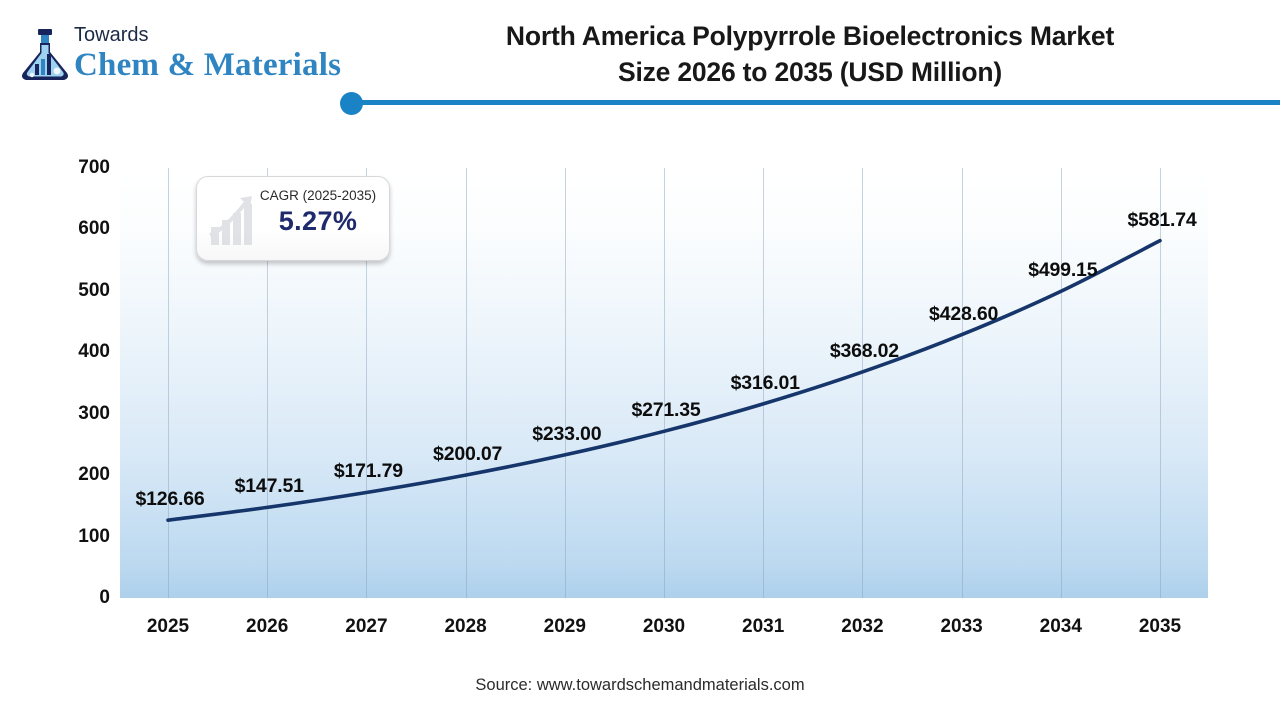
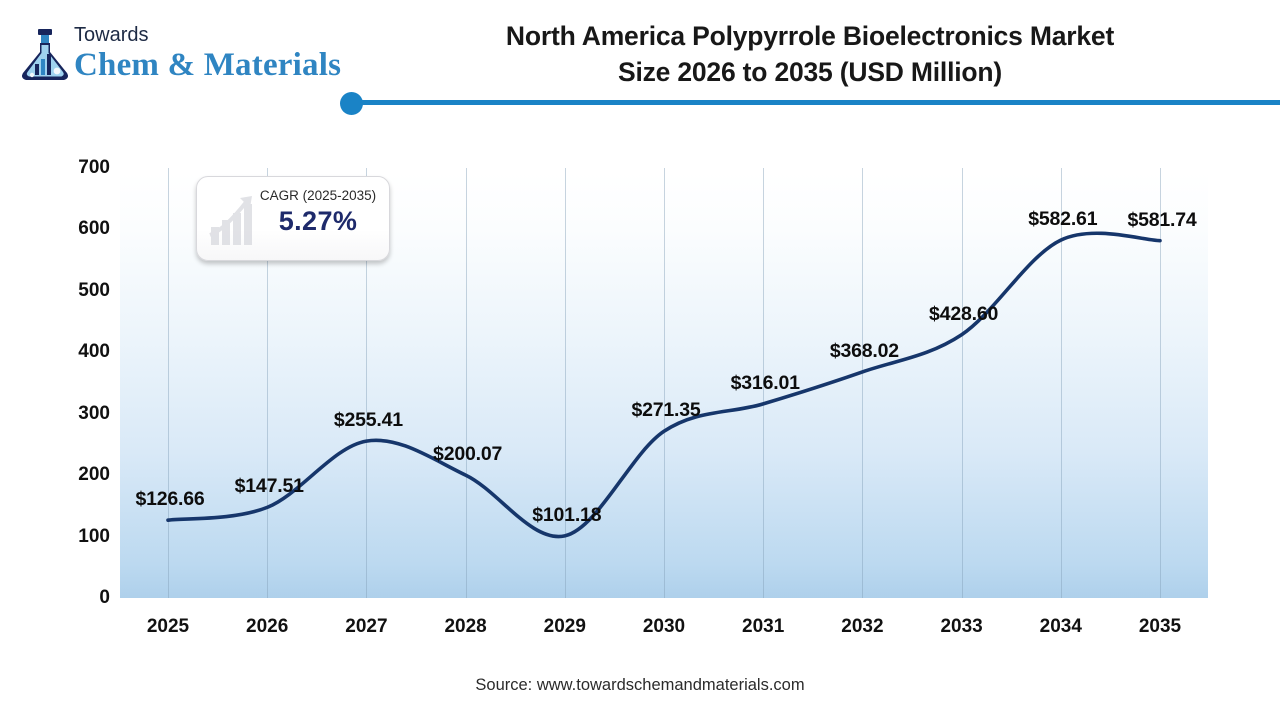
2027: $171.79 -> $255.41
2029: $233.00 -> $101.18
2034: $499.15 -> $582.61
